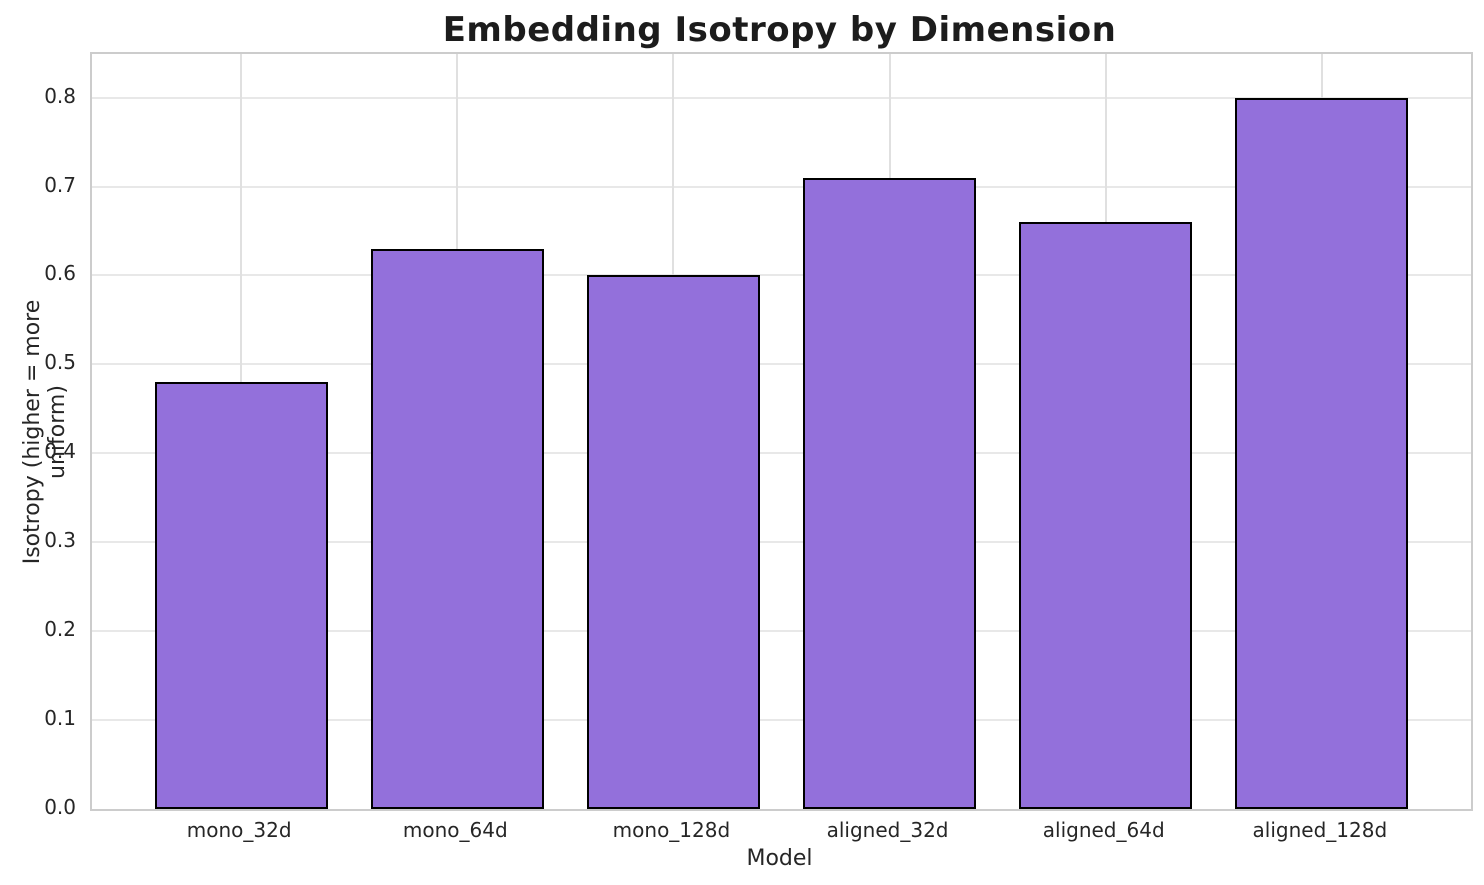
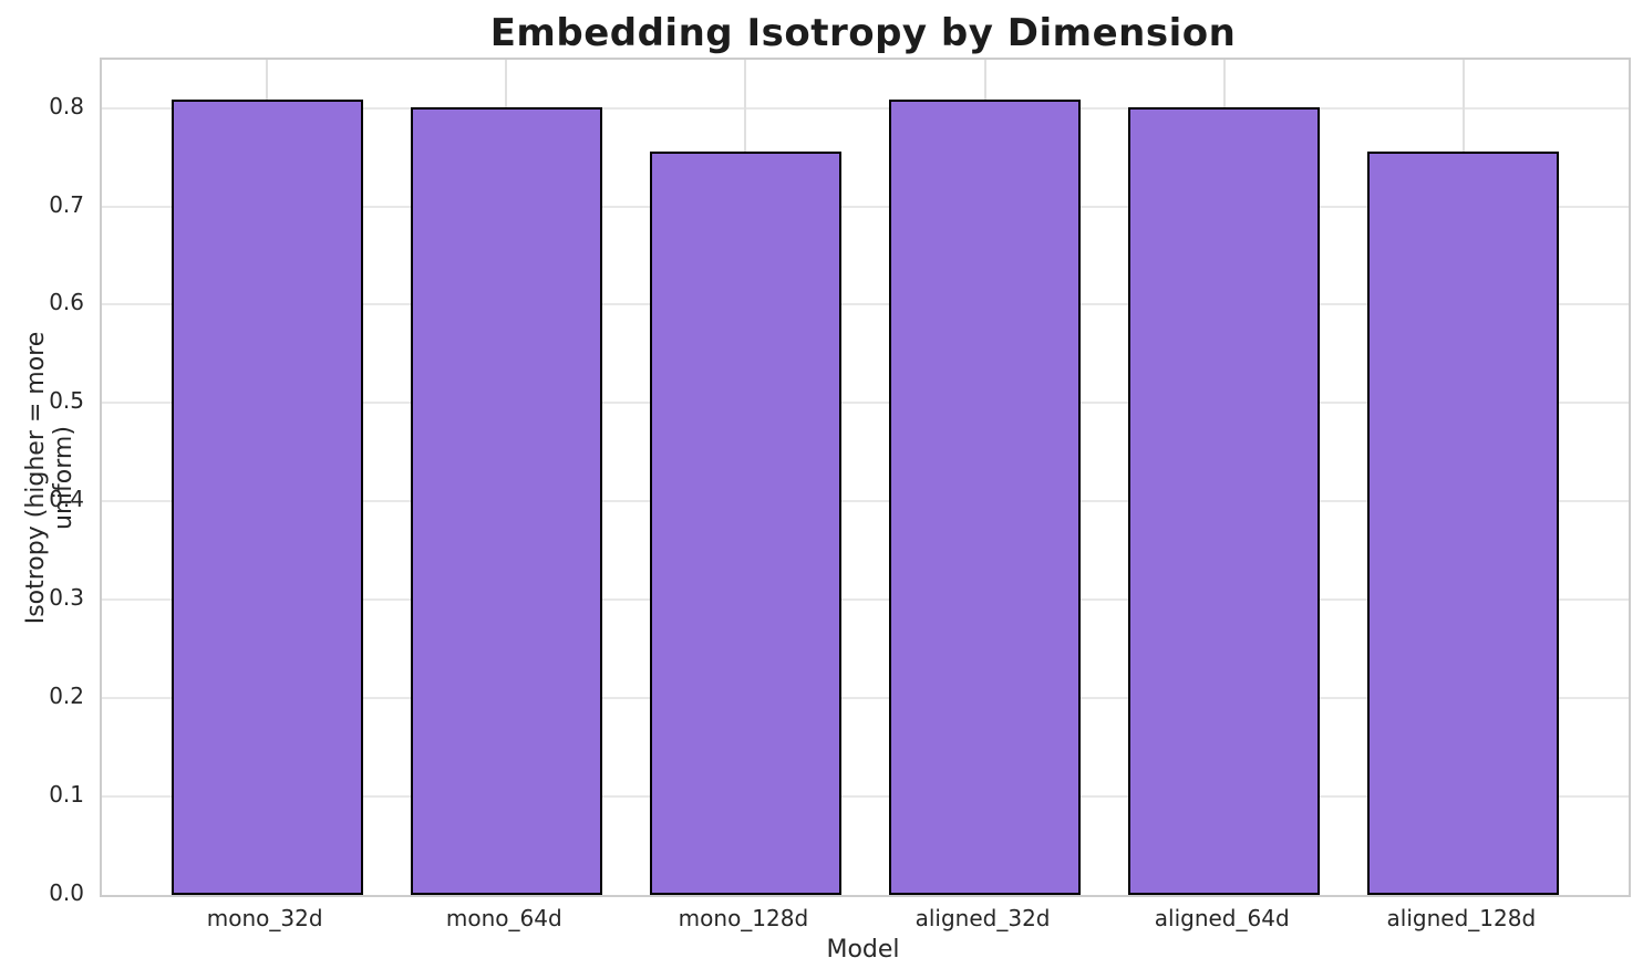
mono_32d: 0.48 -> 0.81
mono_64d: 0.63 -> 0.80
mono_128d: 0.60 -> 0.76
aligned_32d: 0.71 -> 0.81
aligned_64d: 0.66 -> 0.80
aligned_128d: 0.80 -> 0.76
